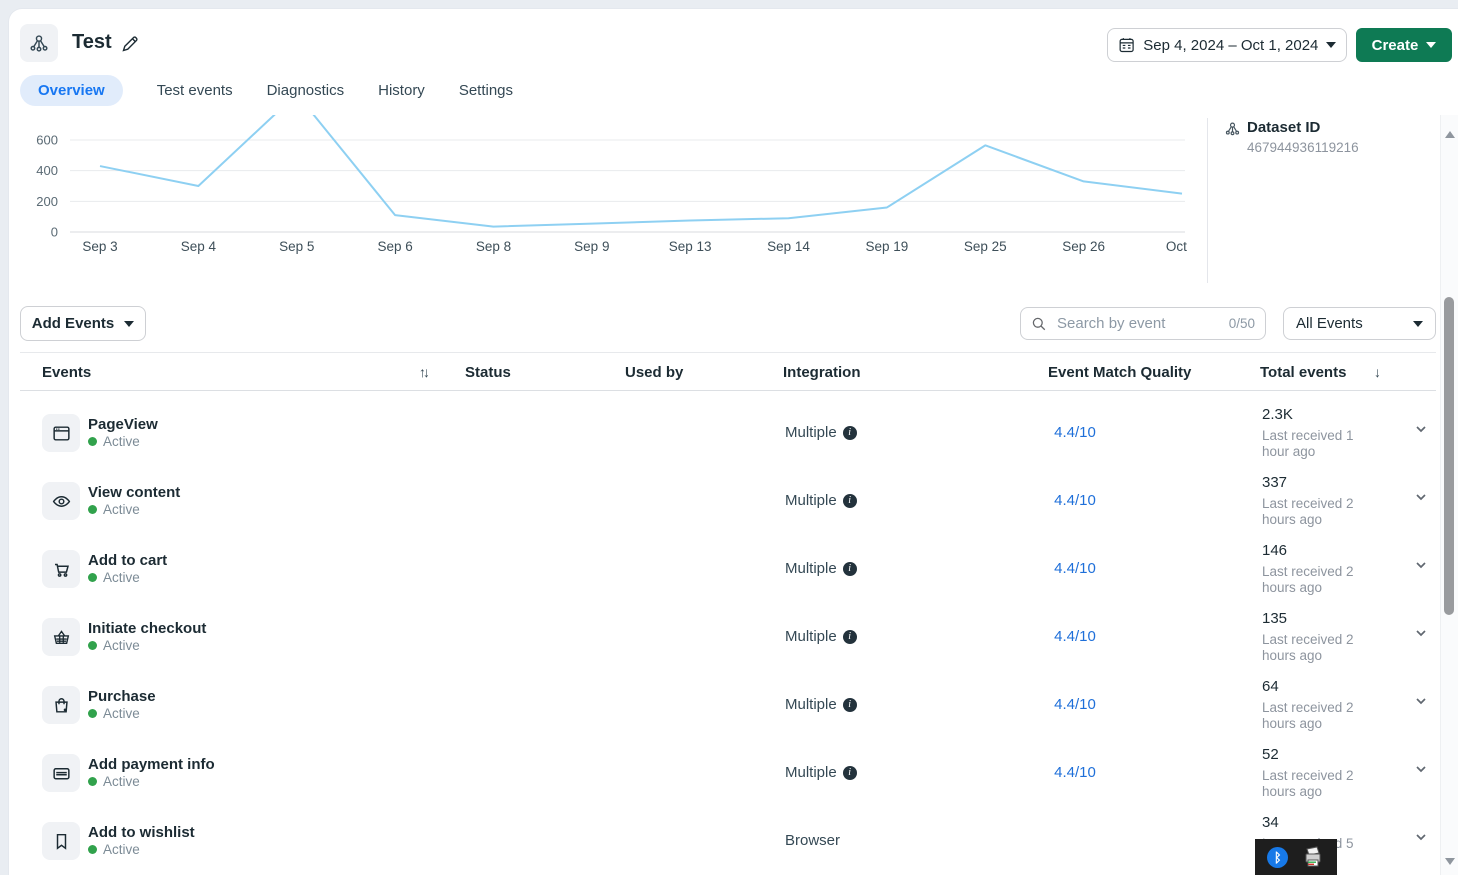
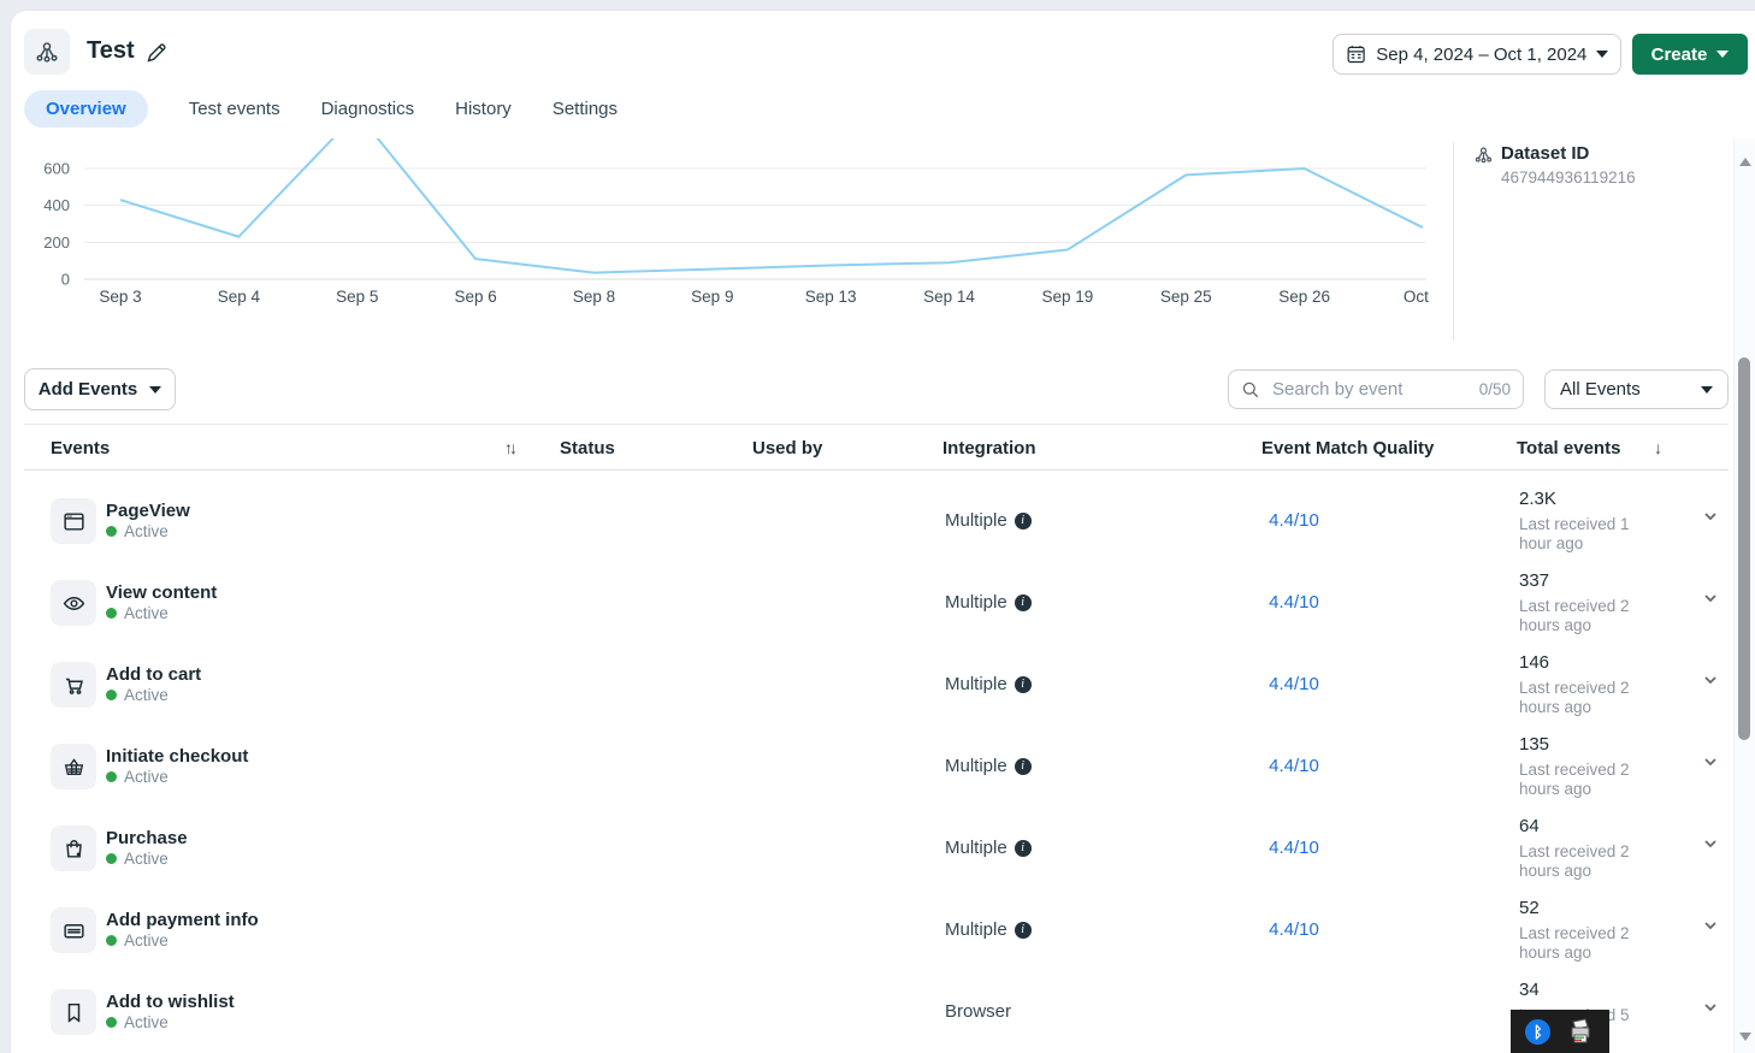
Sep 4: 300 -> 230
Sep 26: 330 -> 600
Oct 1: 250 -> 280
